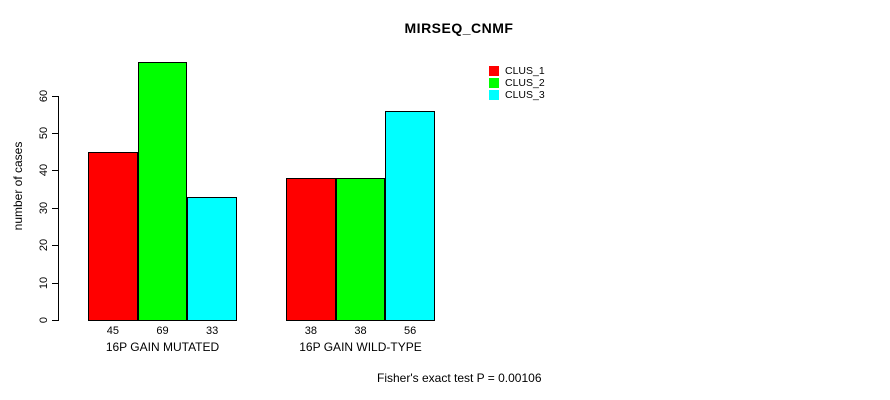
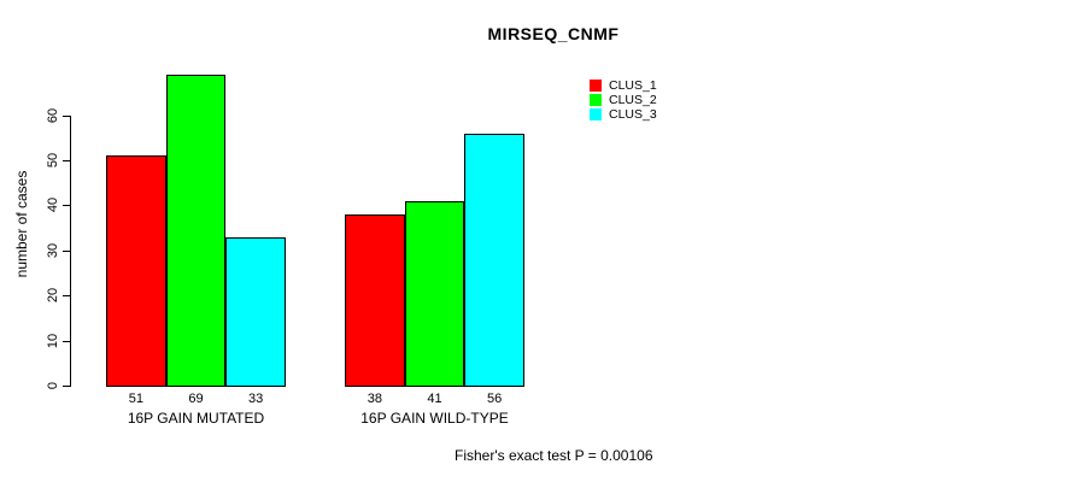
CLUS_1/16P GAIN MUTATED: 45 -> 51
CLUS_2/16P GAIN WILD-TYPE: 38 -> 41
